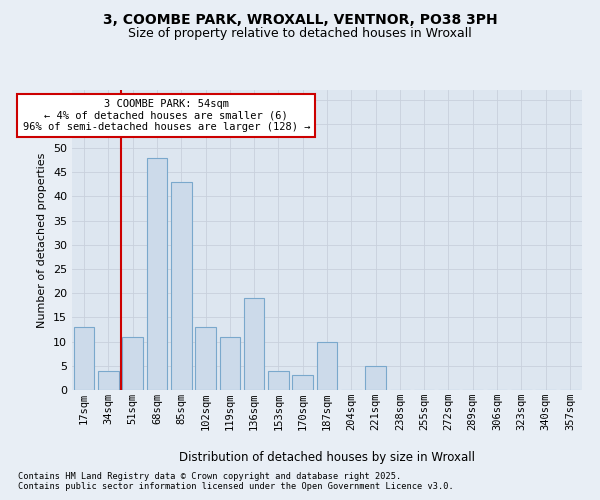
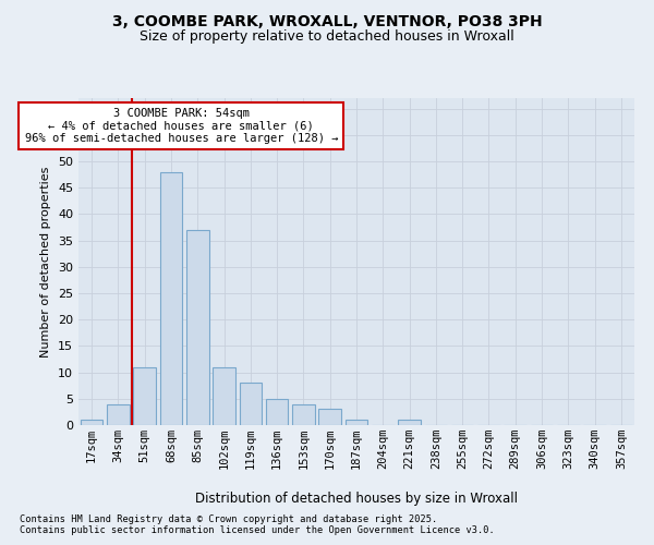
17sqm: 13 -> 1
85sqm: 43 -> 37
102sqm: 13 -> 11
119sqm: 11 -> 8
136sqm: 19 -> 5
187sqm: 10 -> 1
221sqm: 5 -> 1
